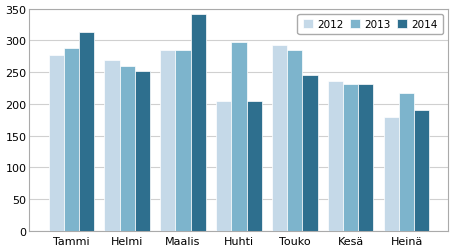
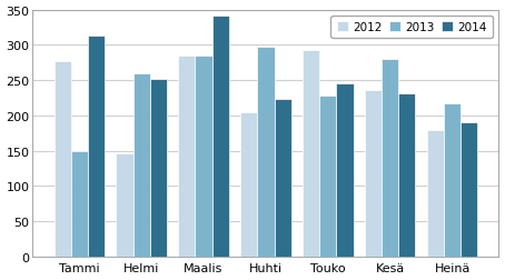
2013/Tammi: 288 -> 150
2012/Helmi: 269 -> 146
2014/Huhti: 205 -> 224
2013/Touko: 284 -> 228
2013/Kesä: 231 -> 280
